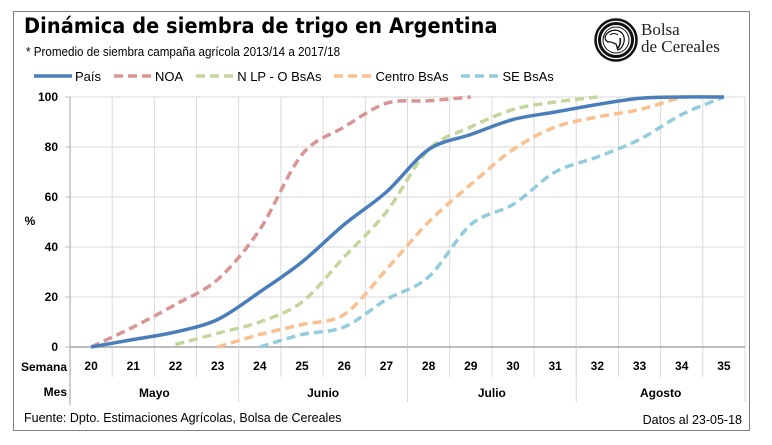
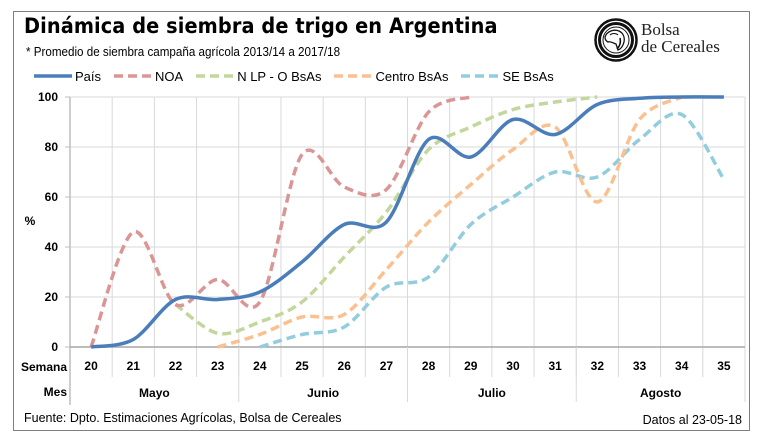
NOA/21: 8 -> 46
País/22: 6 -> 19
N LP - O BsAs/22: 1 -> 17
País/23: 11 -> 19
NOA/24: 47 -> 18
Centro BsAs/25: 9 -> 12
NOA/26: 88 -> 64
País/27: 62 -> 50
NOA/27: 98 -> 63
SE BsAs/27: 19 -> 24
País/28: 79 -> 83
NOA/28: 98 -> 94
País/29: 85 -> 76
SE BsAs/30: 57 -> 60
País/31: 94 -> 85
Centro BsAs/32: 92 -> 58
SE BsAs/32: 76 -> 68
Centro BsAs/33: 95 -> 91
SE BsAs/35: 100 -> 67
